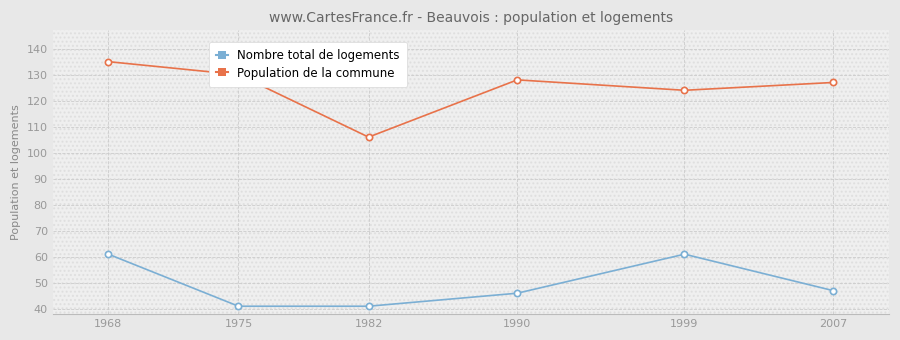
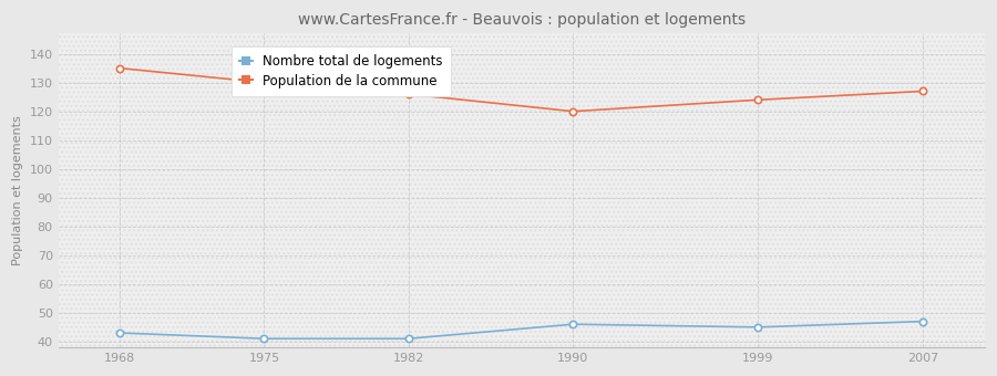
Nombre total de logements/1968: 61 -> 43
Population de la commune/1982: 106 -> 126
Population de la commune/1990: 128 -> 120
Nombre total de logements/1999: 61 -> 45
